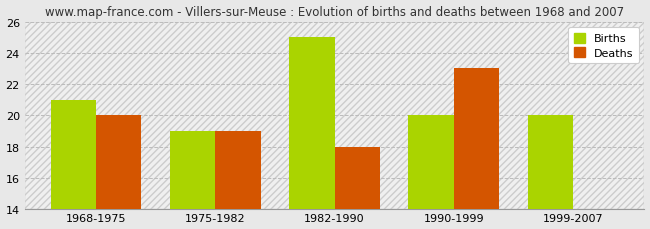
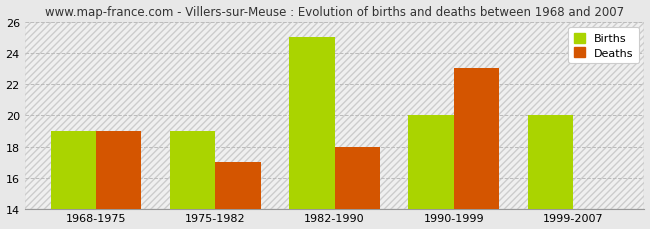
Births/1968-1975: 21 -> 19
Deaths/1968-1975: 20 -> 19
Deaths/1975-1982: 19 -> 17
